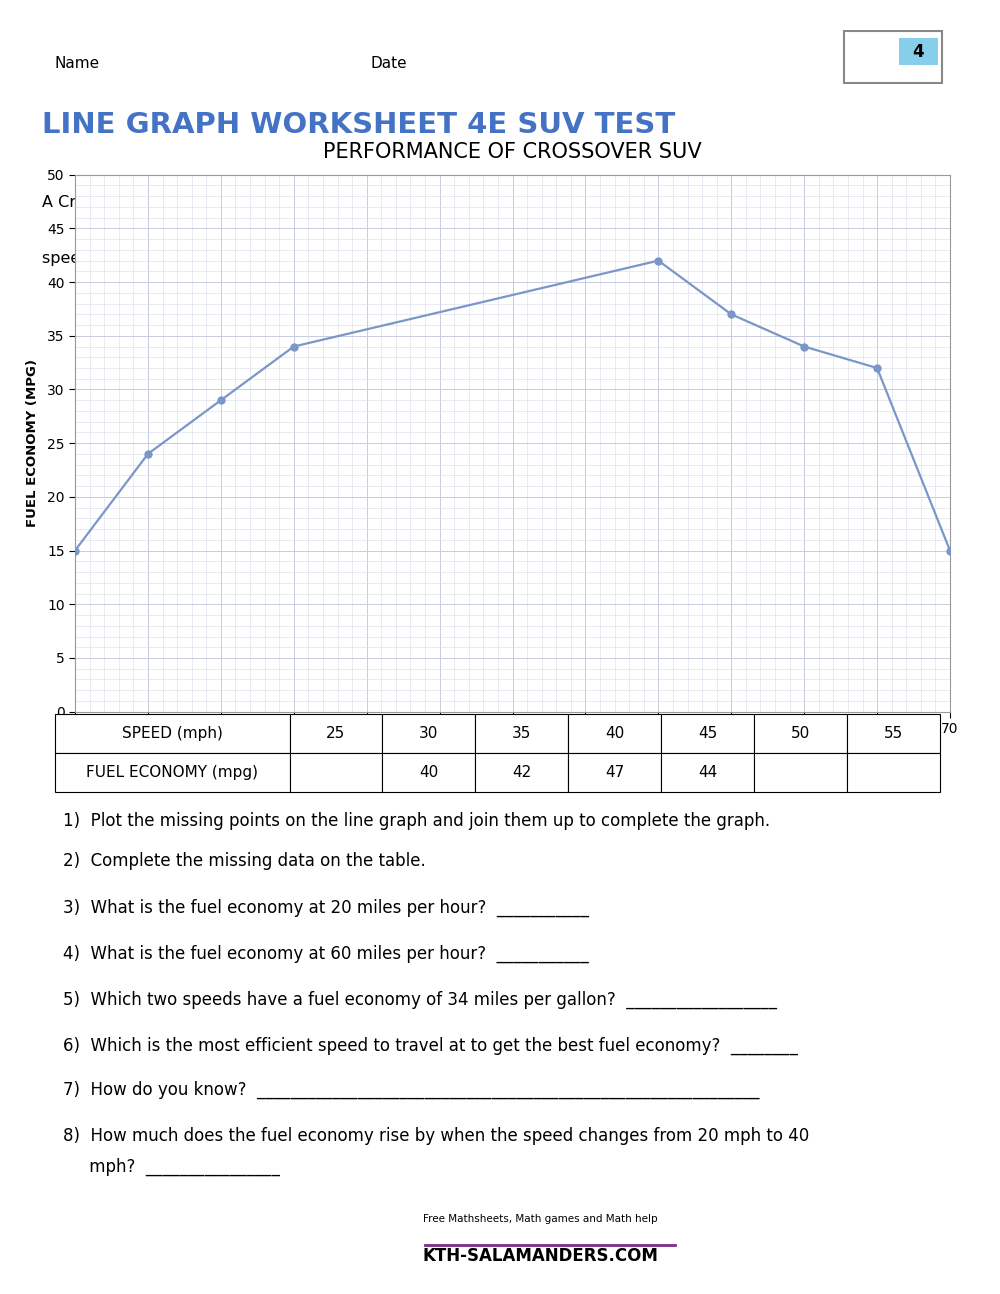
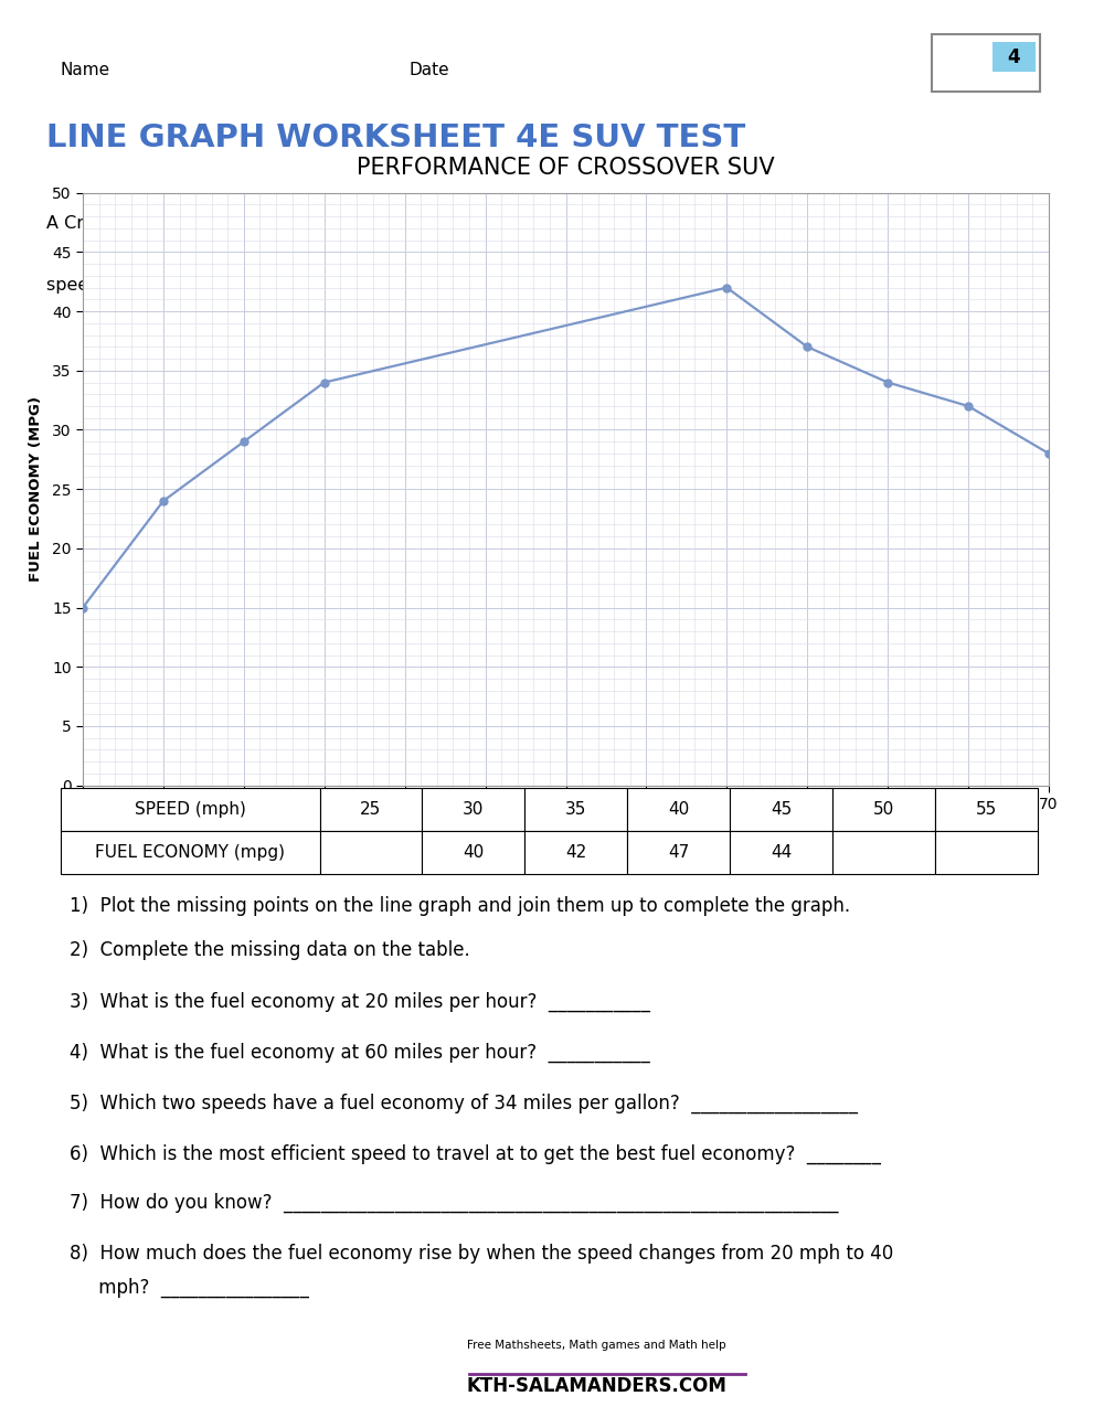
70: 15 -> 28
